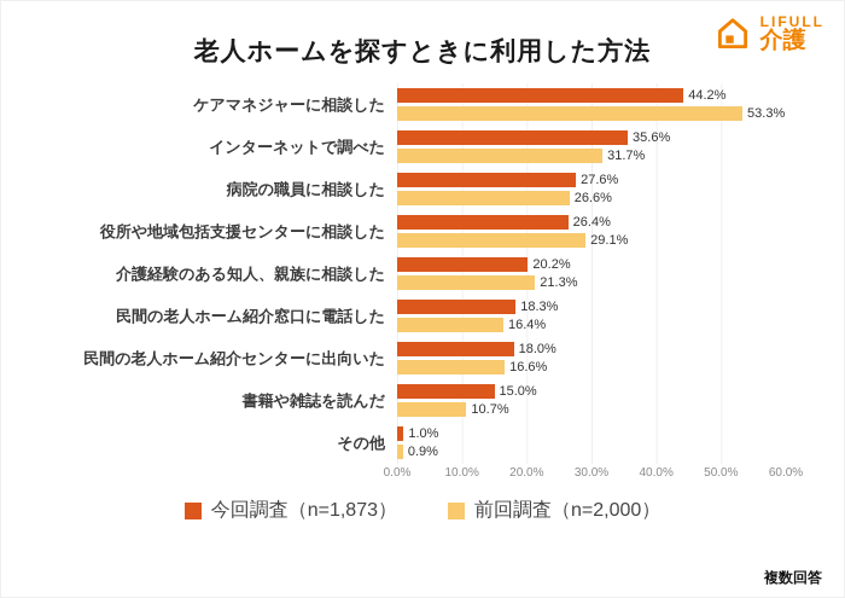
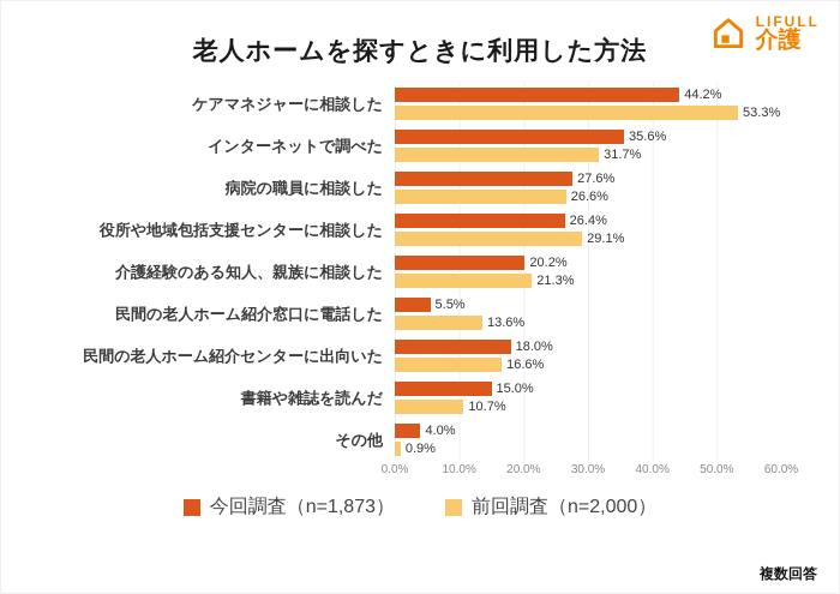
今回調査（n=1,873）/民間の老人ホーム紹介窓口に電話した: 18.3% -> 5.5%
前回調査（n=2,000）/民間の老人ホーム紹介窓口に電話した: 16.4% -> 13.6%
今回調査（n=1,873）/その他: 1.0% -> 4.0%
